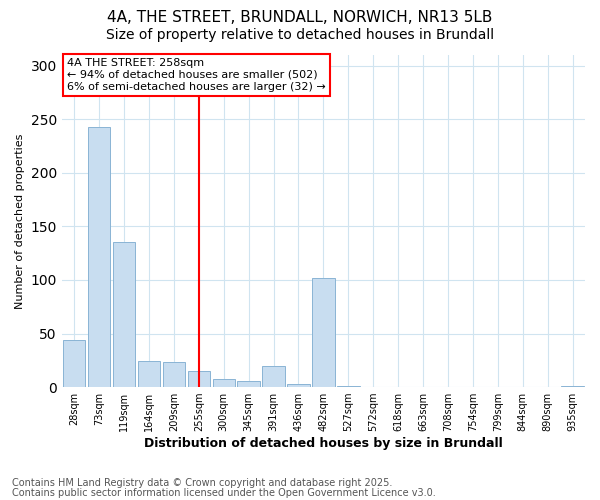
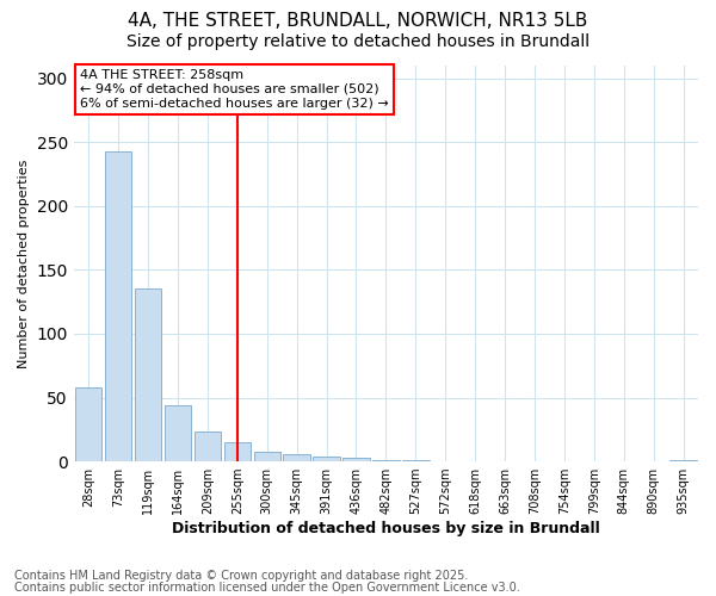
28sqm: 44 -> 58
164sqm: 24 -> 44
391sqm: 20 -> 4
482sqm: 102 -> 1
